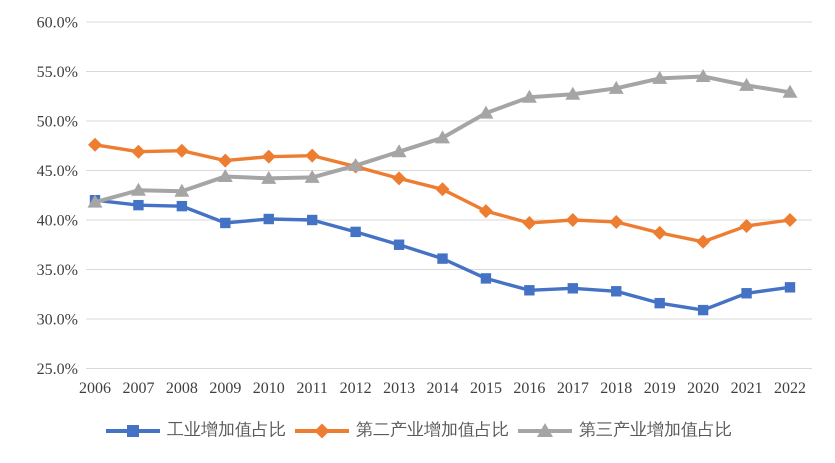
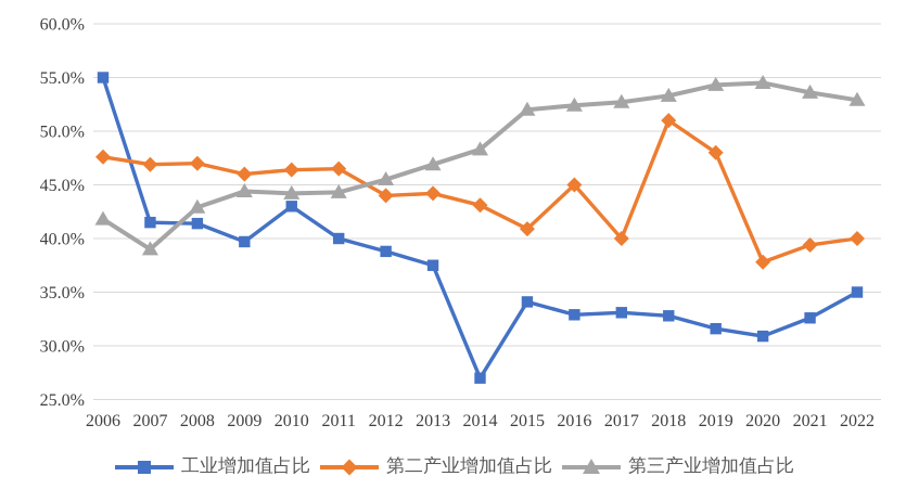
工业增加值占比/2006: 42% -> 55%
第三产业增加值占比/2007: 43% -> 39%
工业增加值占比/2010: 40% -> 43%
第二产业增加值占比/2012: 45% -> 44%
工业增加值占比/2014: 36% -> 27%
第三产业增加值占比/2015: 51% -> 52%
第二产业增加值占比/2016: 40% -> 45%
第二产业增加值占比/2018: 40% -> 51%
第二产业增加值占比/2019: 39% -> 48%
工业增加值占比/2022: 33% -> 35%
